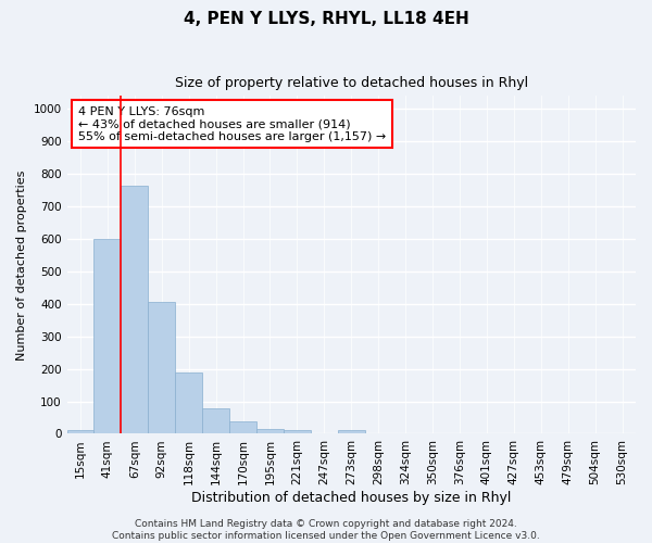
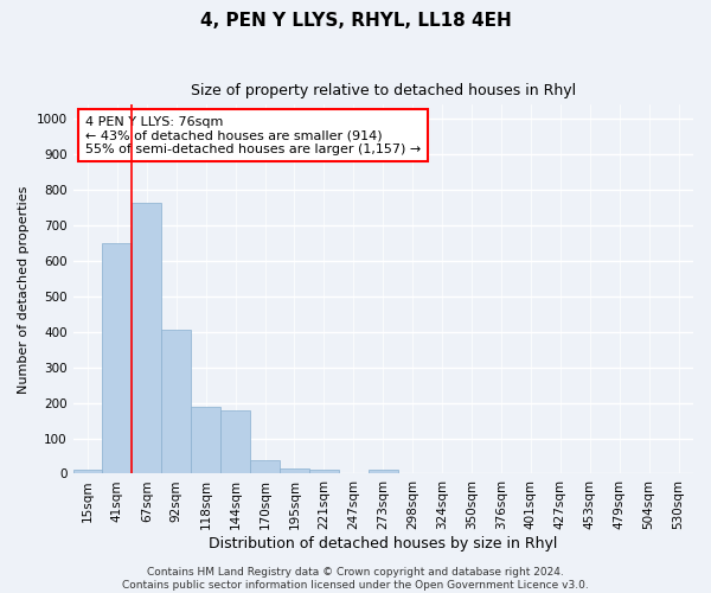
41sqm: 600 -> 650
144sqm: 78 -> 180
